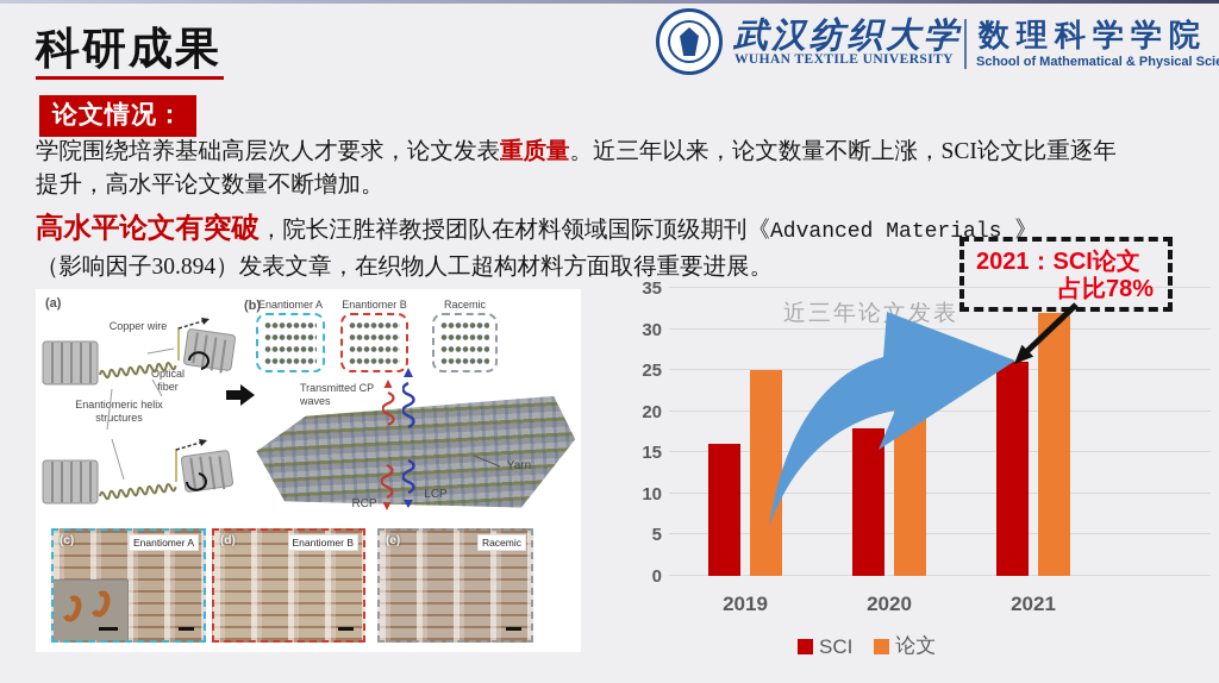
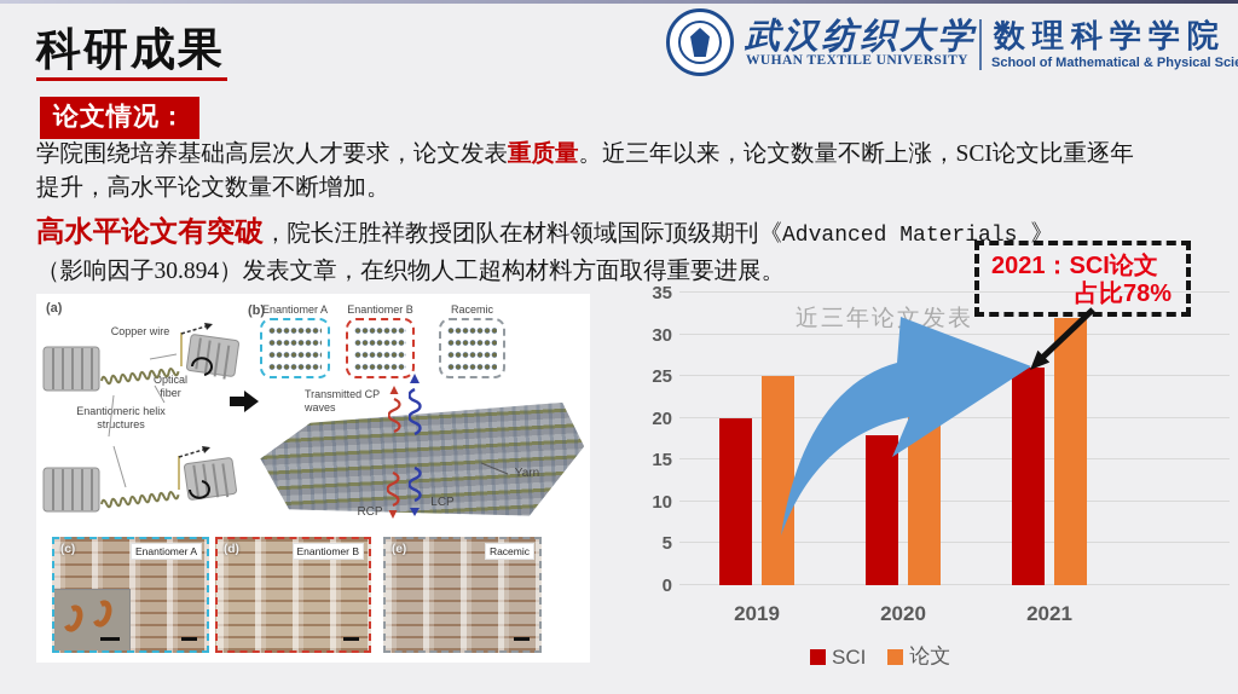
SCI/2019: 16 -> 20
